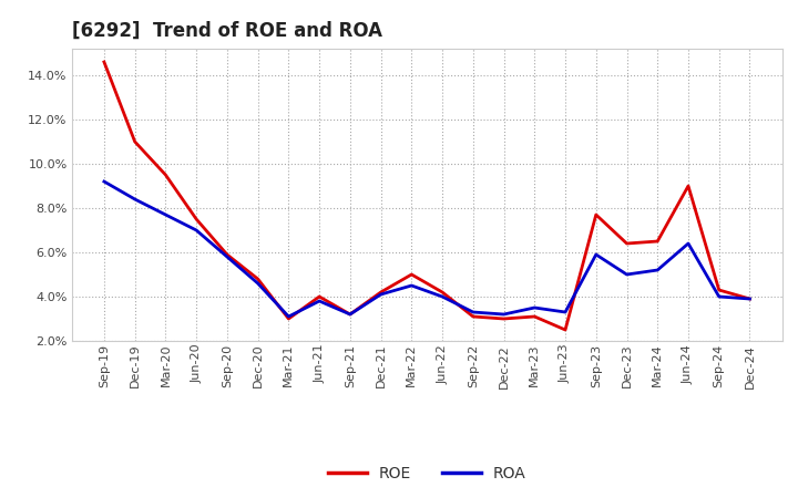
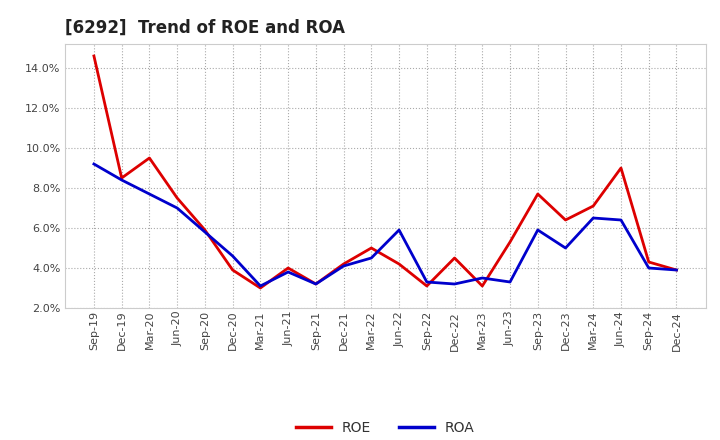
ROE/Dec-19: 11.0% -> 8.5%
ROE/Dec-20: 4.8% -> 3.9%
ROA/Jun-22: 4.0% -> 5.9%
ROE/Dec-22: 3.0% -> 4.5%
ROE/Jun-23: 2.5% -> 5.3%
ROE/Mar-24: 6.5% -> 7.1%
ROA/Mar-24: 5.2% -> 6.5%
